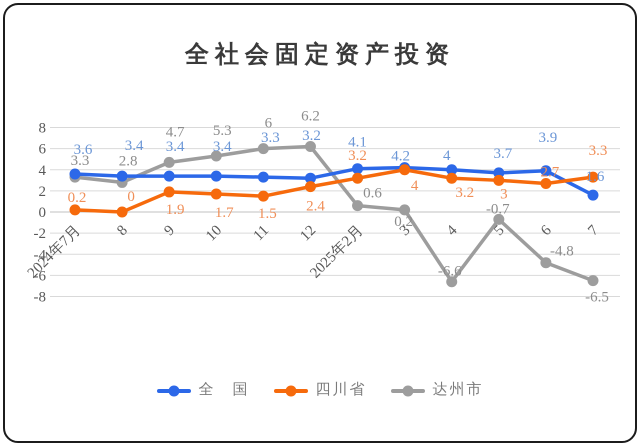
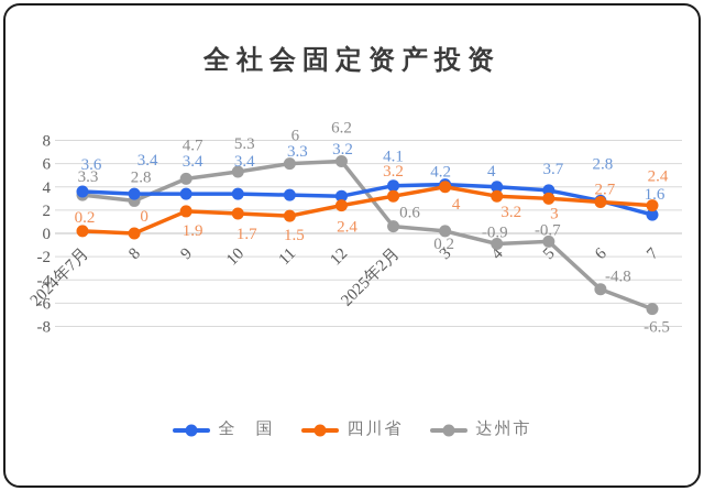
达州市/4: -6.6 -> -0.9
全 国/6: 3.9 -> 2.8
四川省/7: 3.3 -> 2.4
